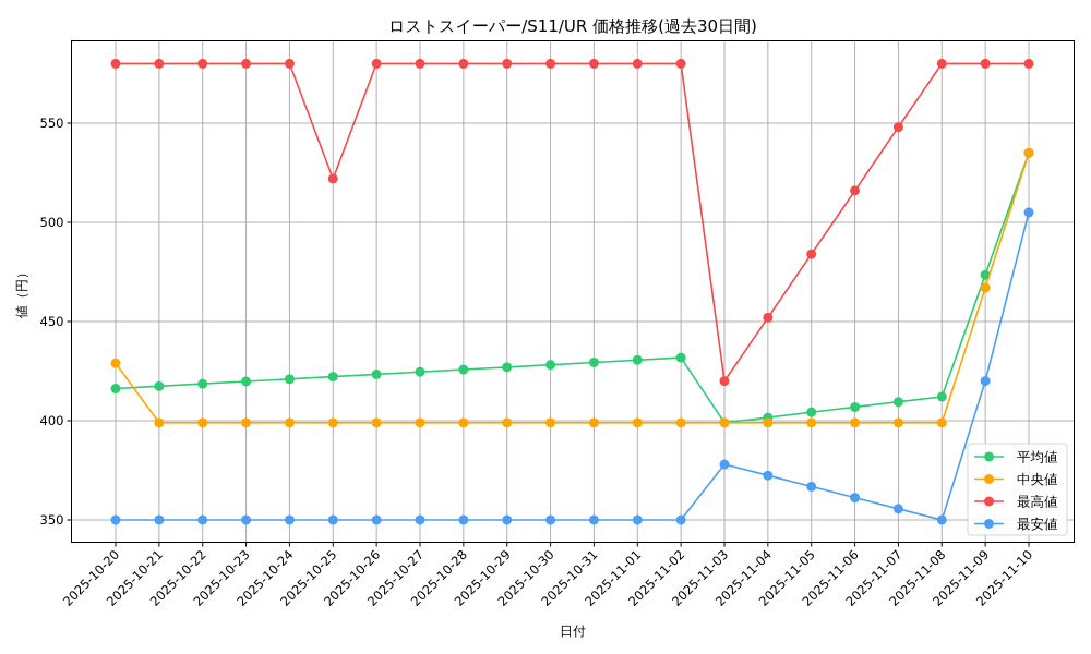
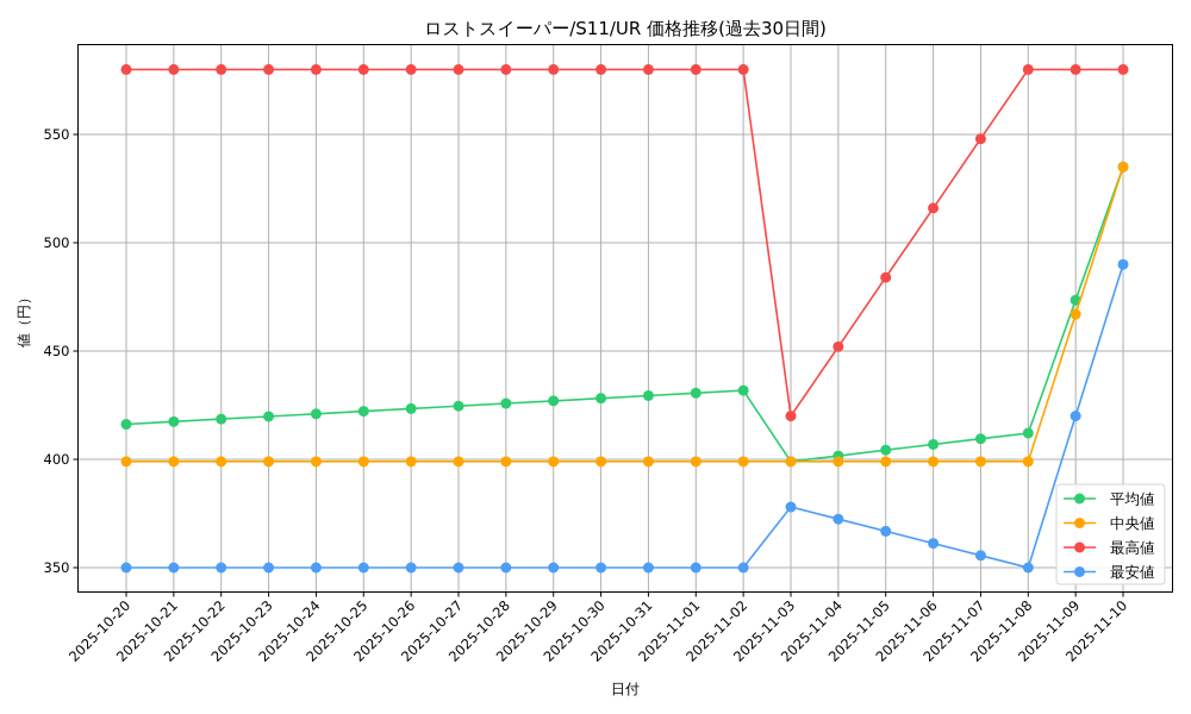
中央値/2025-10-20: 429 -> 399
最高値/2025-10-25: 522 -> 580
最安値/2025-11-10: 505 -> 490
